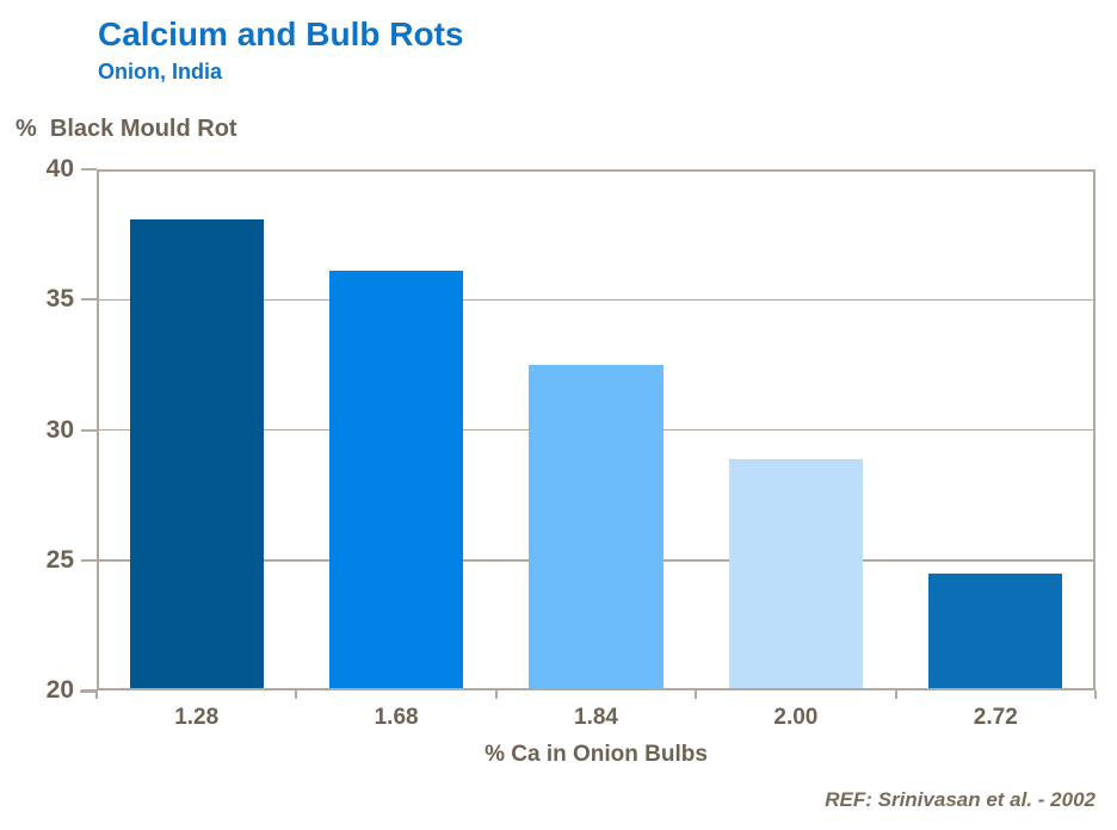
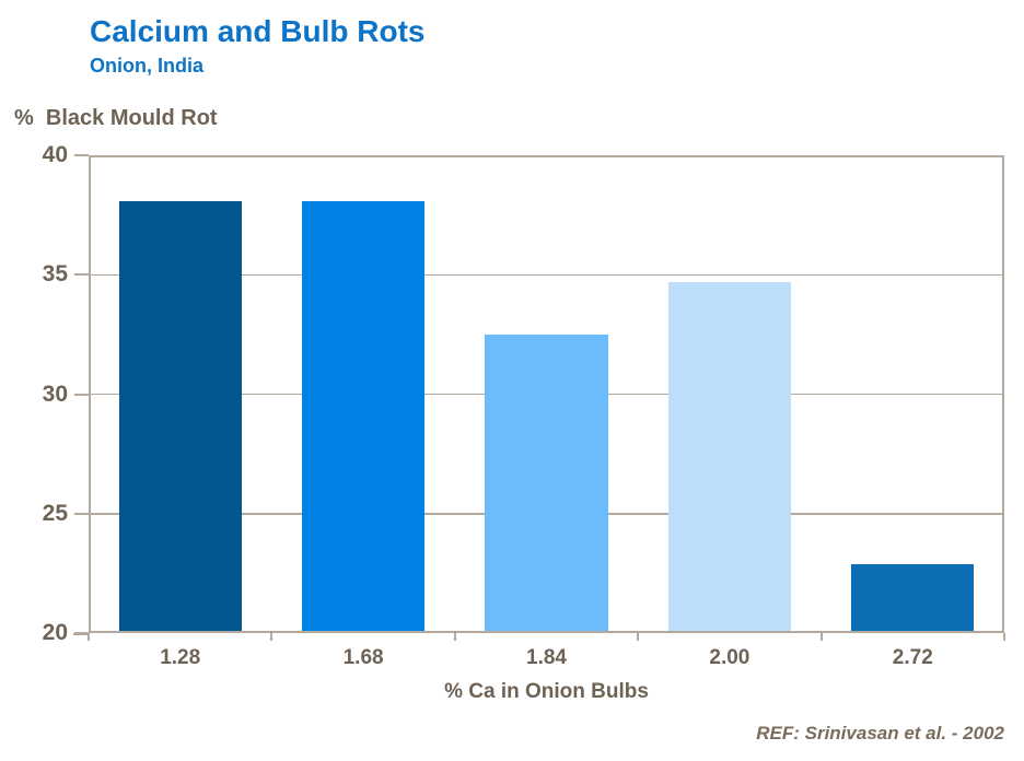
1.68: 36.0 -> 38.0
2.00: 28.8 -> 34.6
2.72: 24.4 -> 22.8
